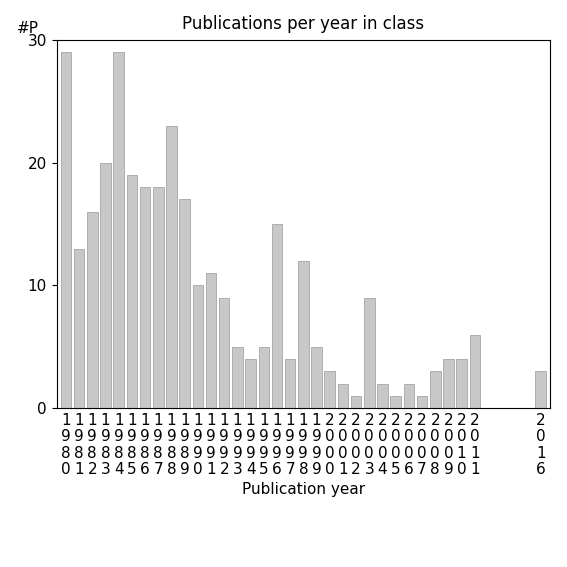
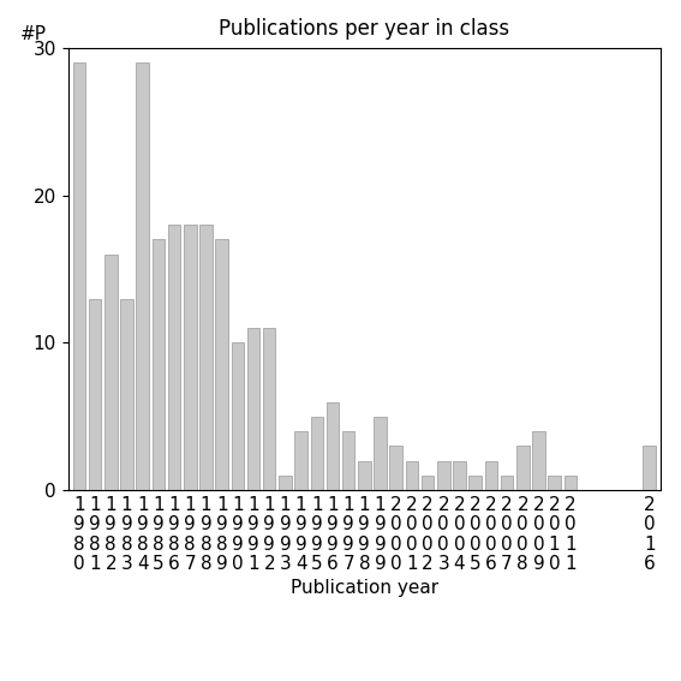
1 9 8 3: 20 -> 13
1 9 8 5: 19 -> 17
1 9 8 8: 23 -> 18
1 9 9 2: 9 -> 11
1 9 9 3: 5 -> 1
1 9 9 6: 15 -> 6
1 9 9 8: 12 -> 2
2 0 0 3: 9 -> 2
2 0 1 0: 4 -> 1
2 0 1 1: 6 -> 1
